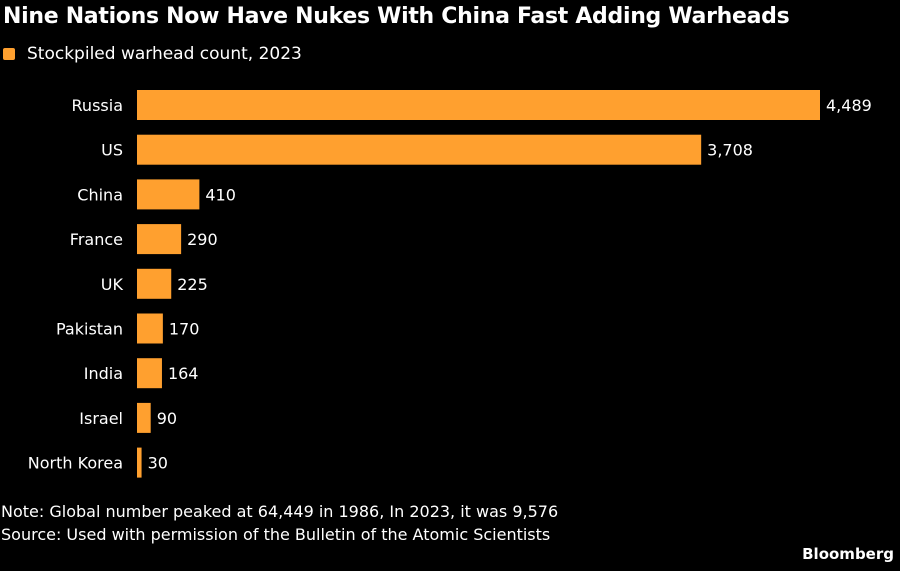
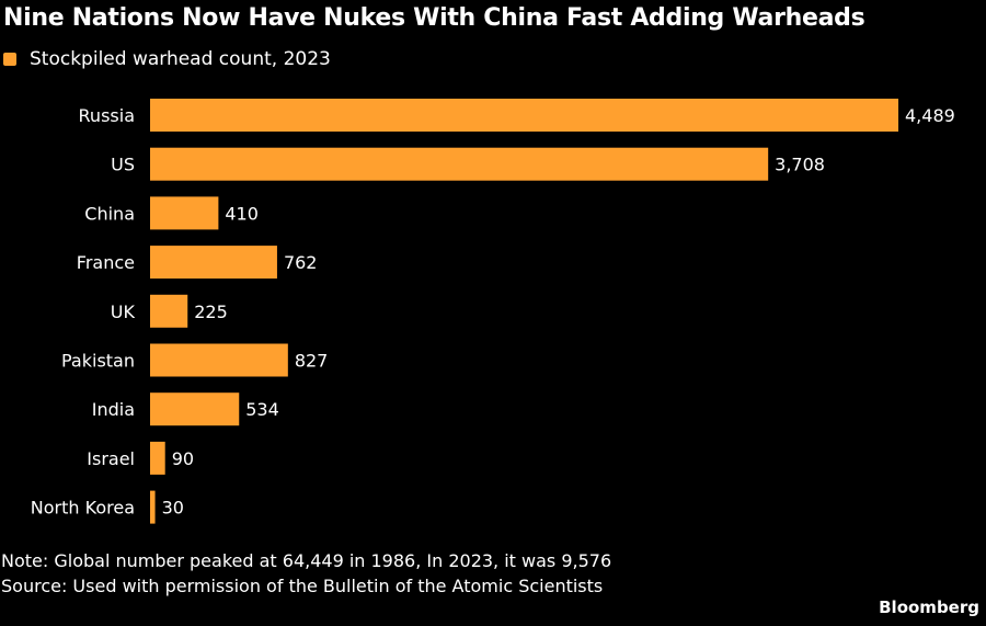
France: 290 -> 762
Pakistan: 170 -> 827
India: 164 -> 534
